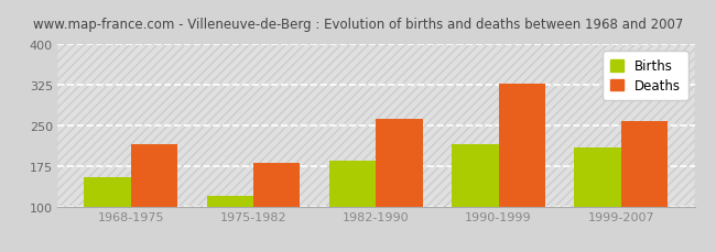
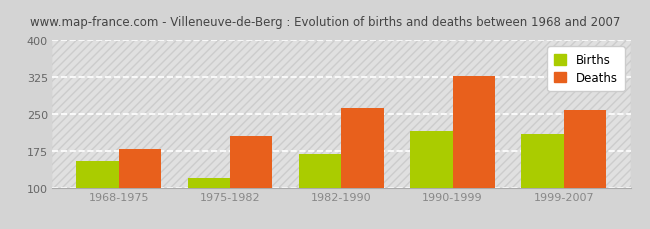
Deaths/1968-1975: 215 -> 178
Deaths/1975-1982: 180 -> 205
Births/1982-1990: 185 -> 168
